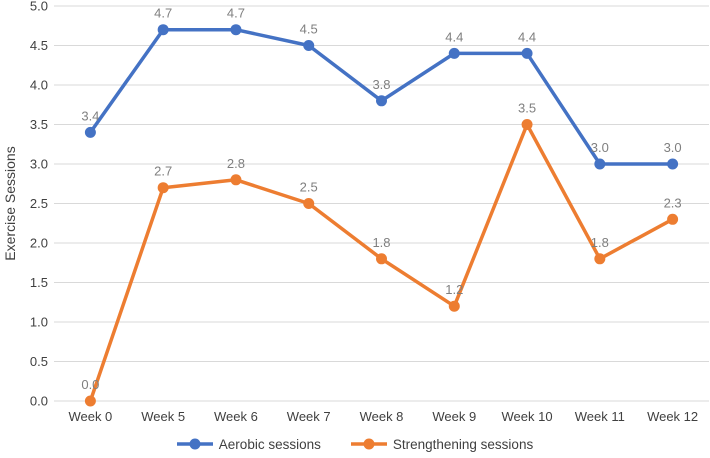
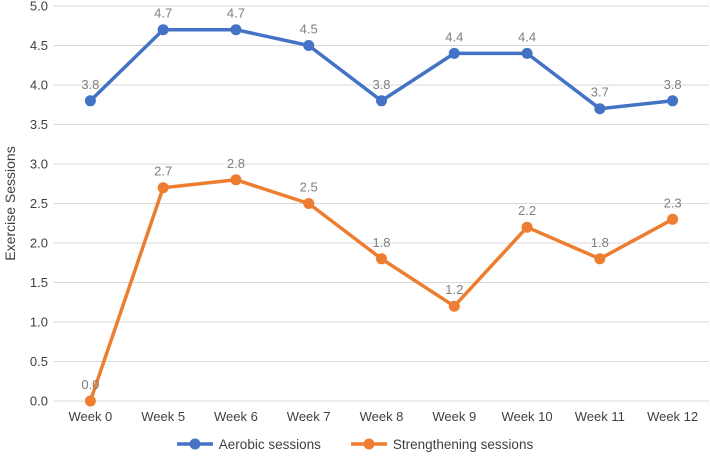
Aerobic sessions/Week 0: 3.4 -> 3.8
Strengthening sessions/Week 10: 3.5 -> 2.2
Aerobic sessions/Week 11: 3.0 -> 3.7
Aerobic sessions/Week 12: 3.0 -> 3.8
